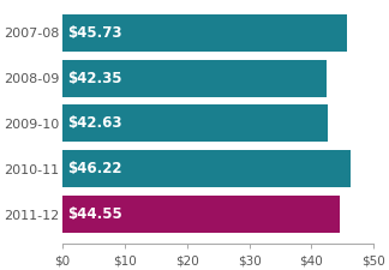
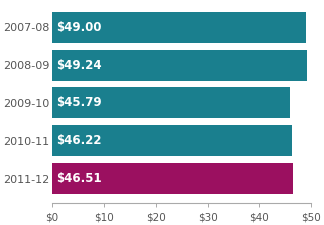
2007-08: $45.73 -> $49.00
2008-09: $42.35 -> $49.24
2009-10: $42.63 -> $45.79
2011-12: $44.55 -> $46.51
